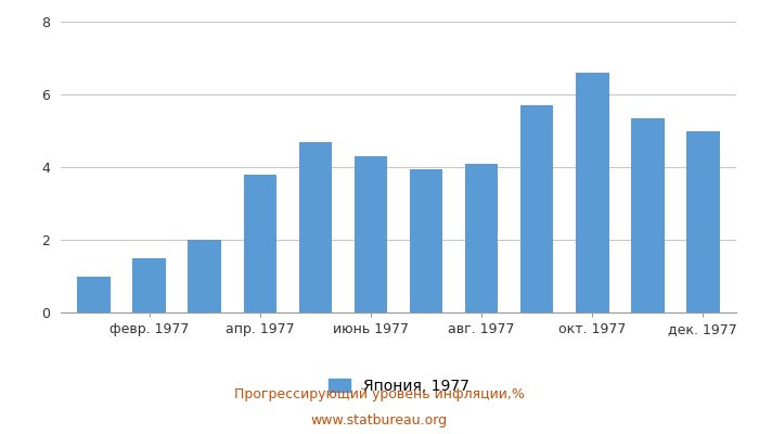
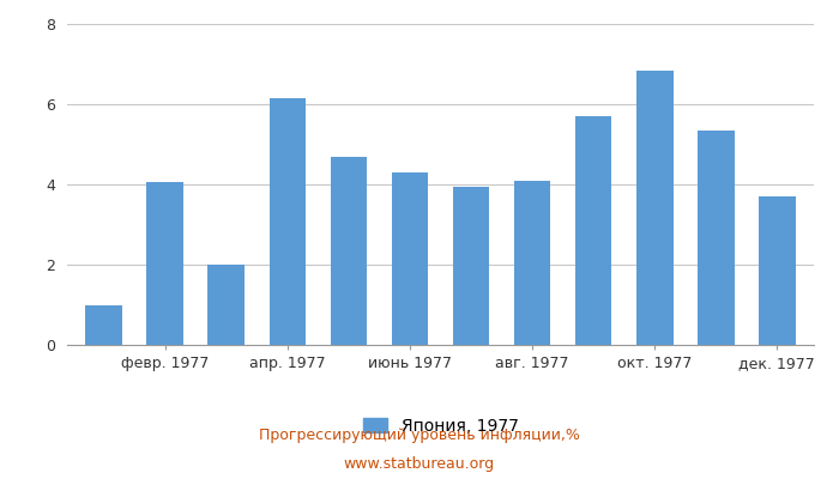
февр. 1977: 1.50 -> 4.05
апр. 1977: 3.80 -> 6.15
окт. 1977: 6.60 -> 6.85
дек. 1977: 5.00 -> 3.70
